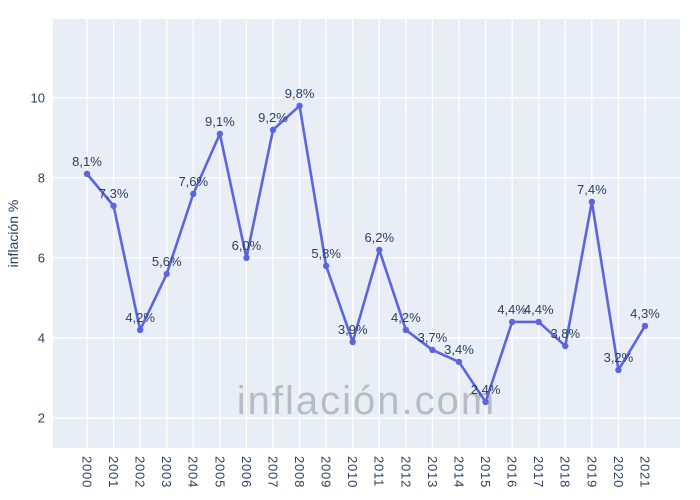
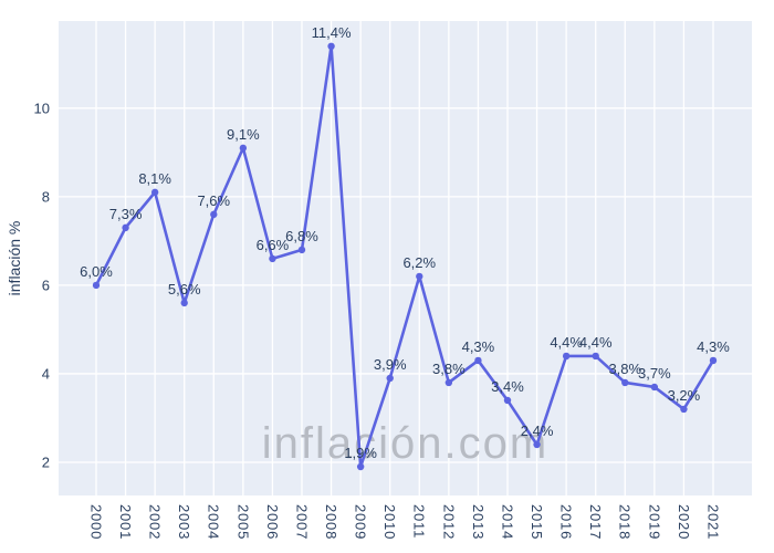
2000: 8,1% -> 6,0%
2002: 4,2% -> 8,1%
2006: 6,0% -> 6,6%
2007: 9,2% -> 6,8%
2008: 9,8% -> 11,4%
2009: 5,8% -> 1,9%
2012: 4,2% -> 3,8%
2013: 3,7% -> 4,3%
2019: 7,4% -> 3,7%
